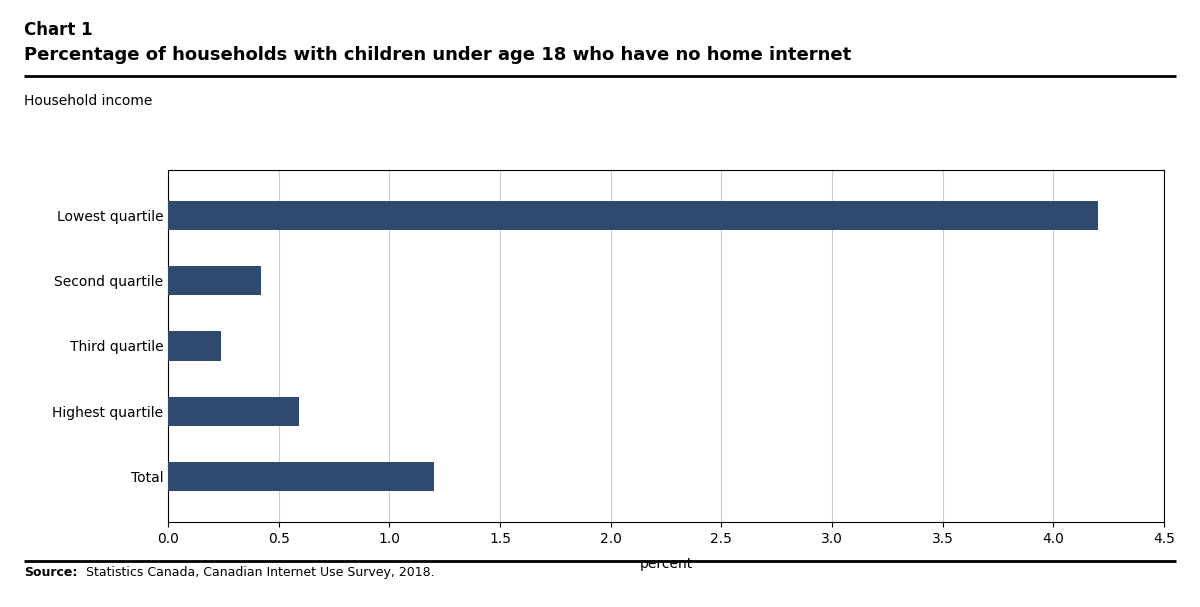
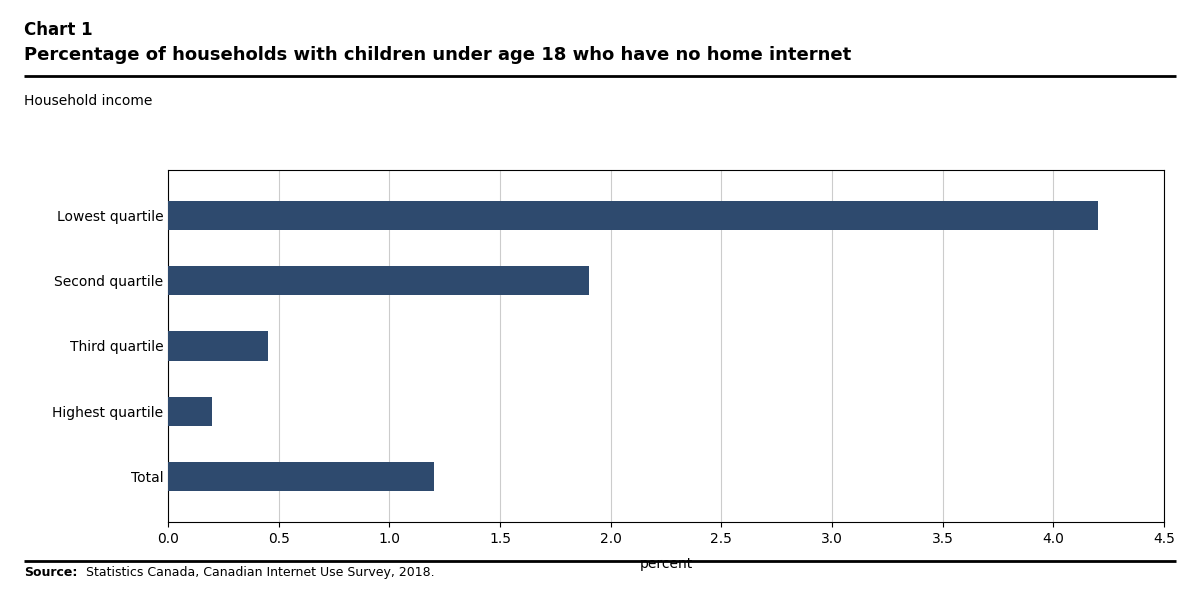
Second quartile: 0.42 -> 1.90
Third quartile: 0.24 -> 0.45
Highest quartile: 0.59 -> 0.20
